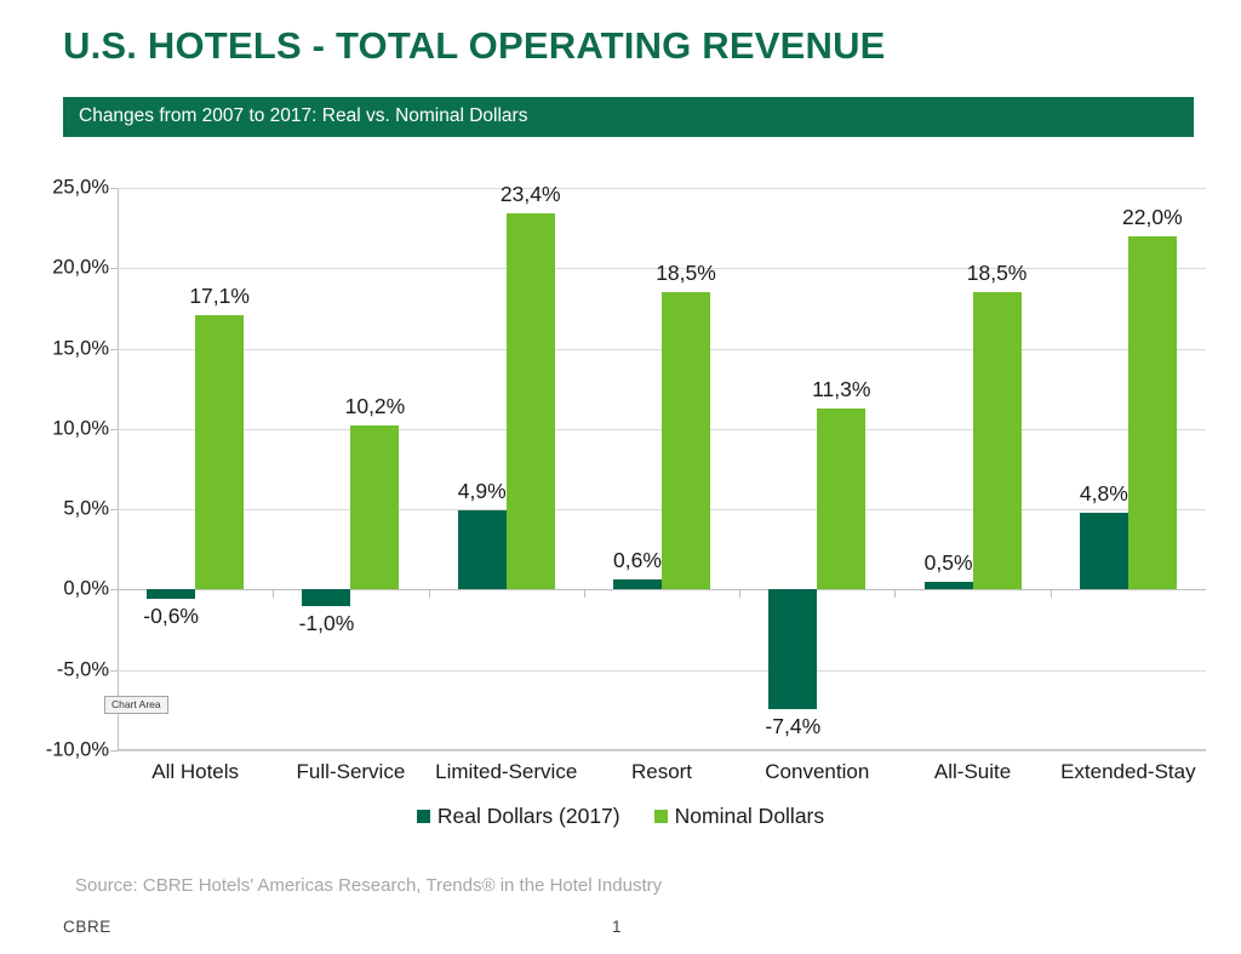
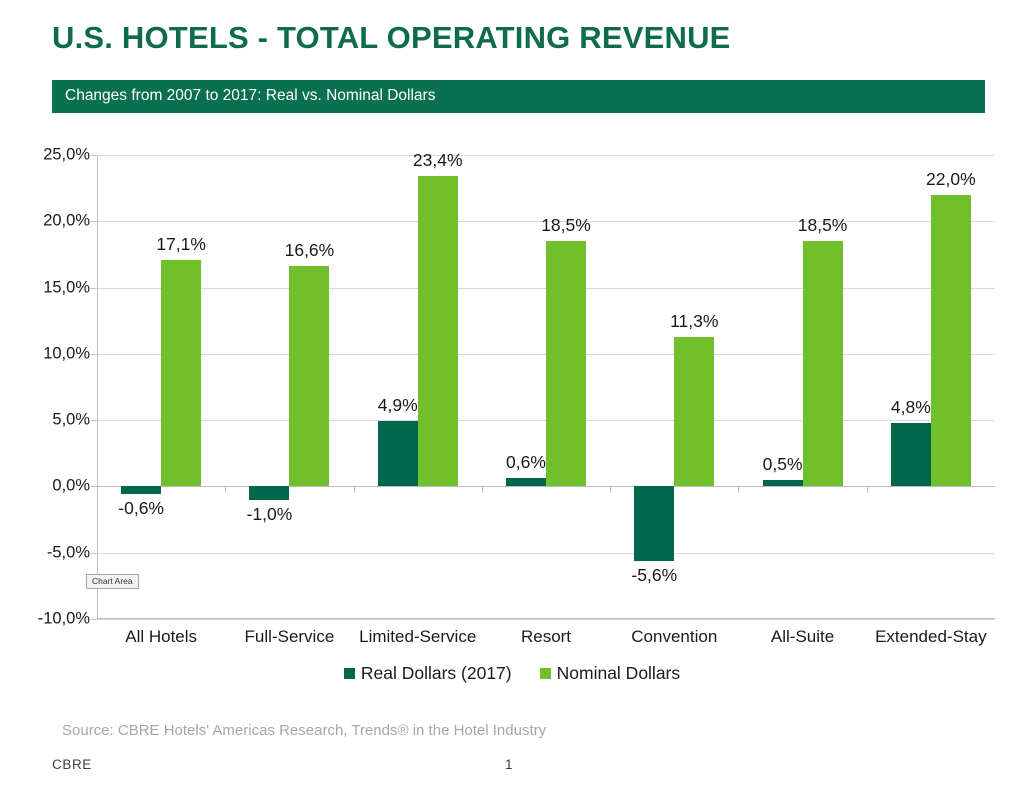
Nominal Dollars/Full-Service: 10,2% -> 16,6%
Real Dollars (2017)/Convention: -7,4% -> -5,6%
